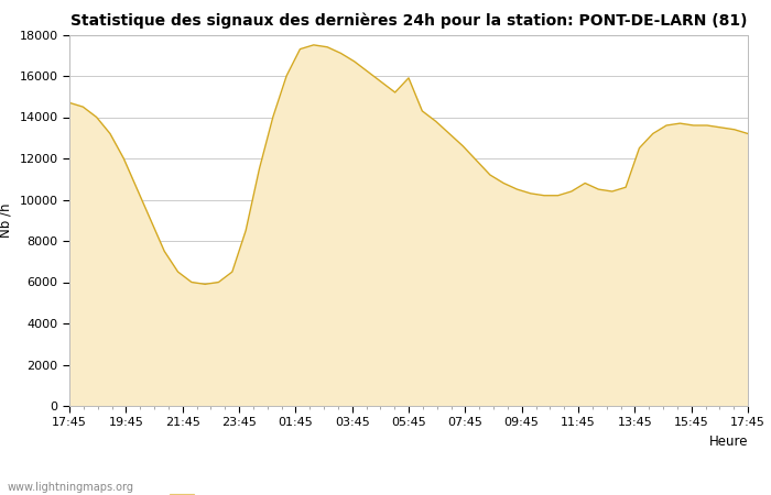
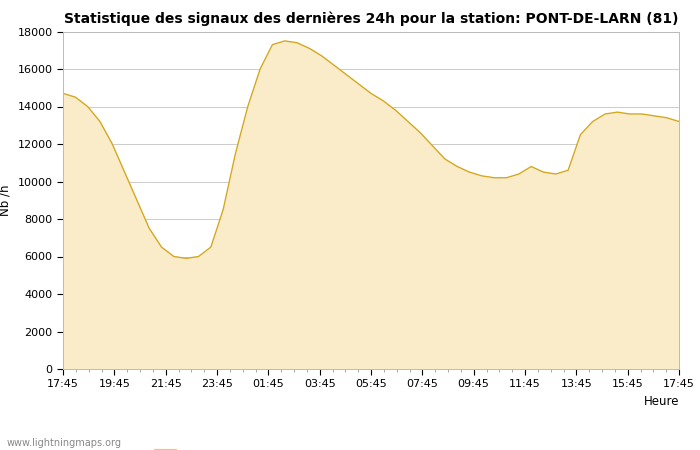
05:45: 15900 -> 14700
